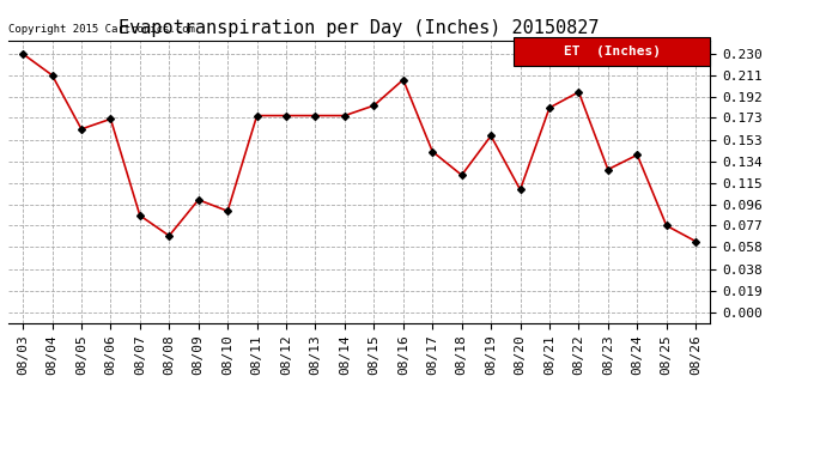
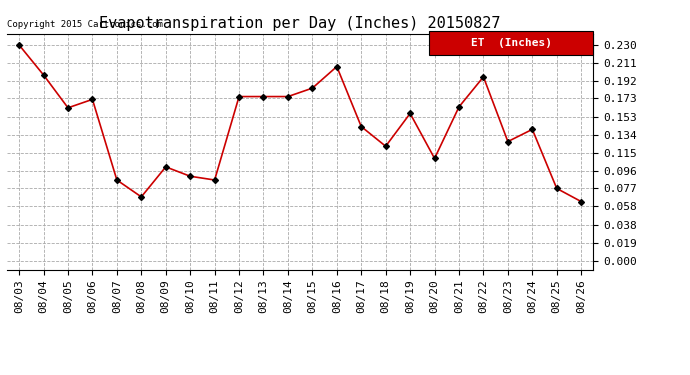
08/04: 0.211 -> 0.198
08/11: 0.175 -> 0.086
08/21: 0.182 -> 0.164
